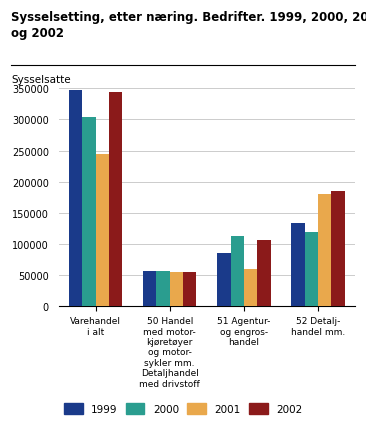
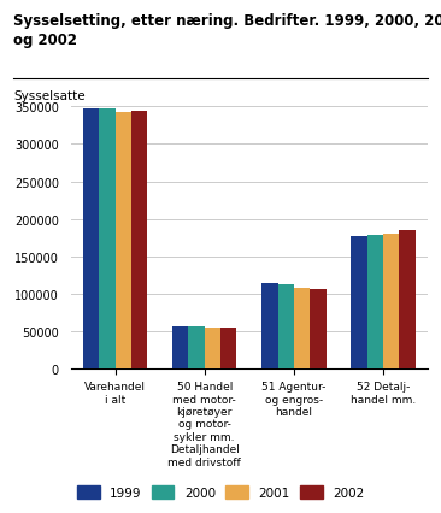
2000/Varehandel i alt: 304000 -> 347000
2001/Varehandel i alt: 244000 -> 343000
1999/51 Agentur- og engros- handel: 86000 -> 115000
2001/51 Agentur- og engros- handel: 60000 -> 108000
1999/52 Detalj- handel mm.: 134000 -> 178000
2000/52 Detalj- handel mm.: 120000 -> 179000
